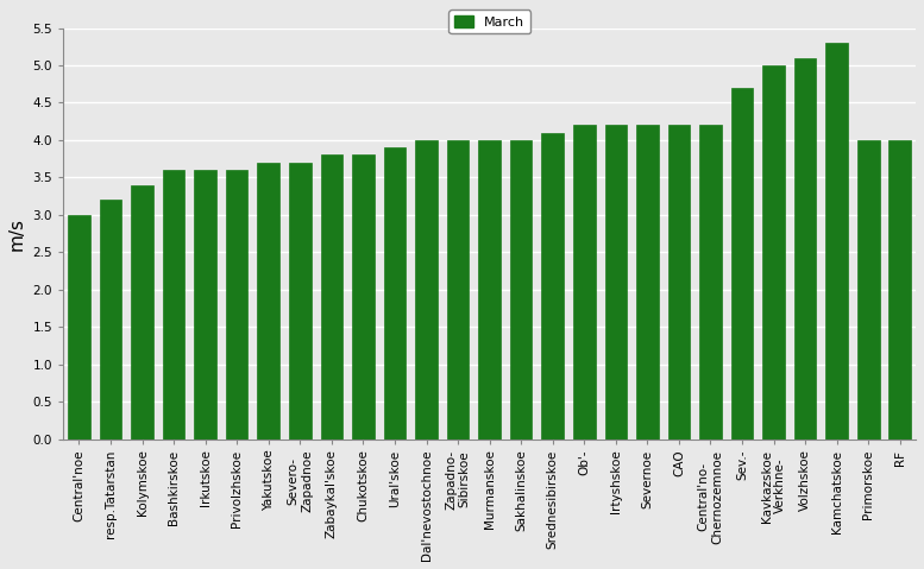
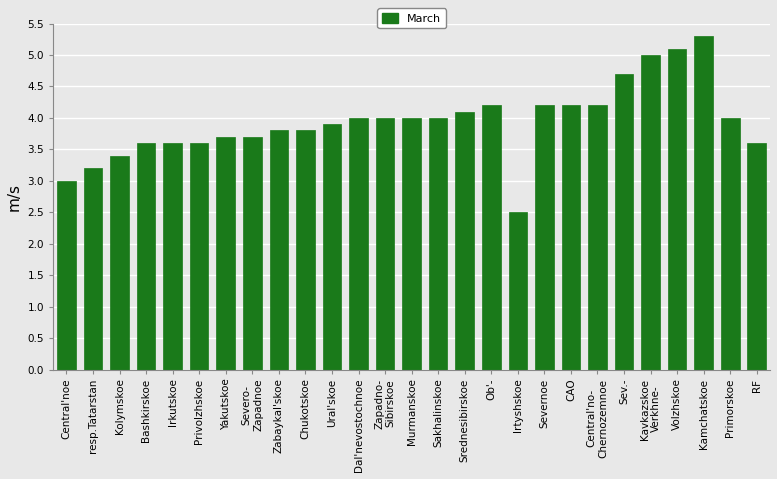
Irtyshskoe: 4.2 -> 2.5
RF: 4.0 -> 3.6
